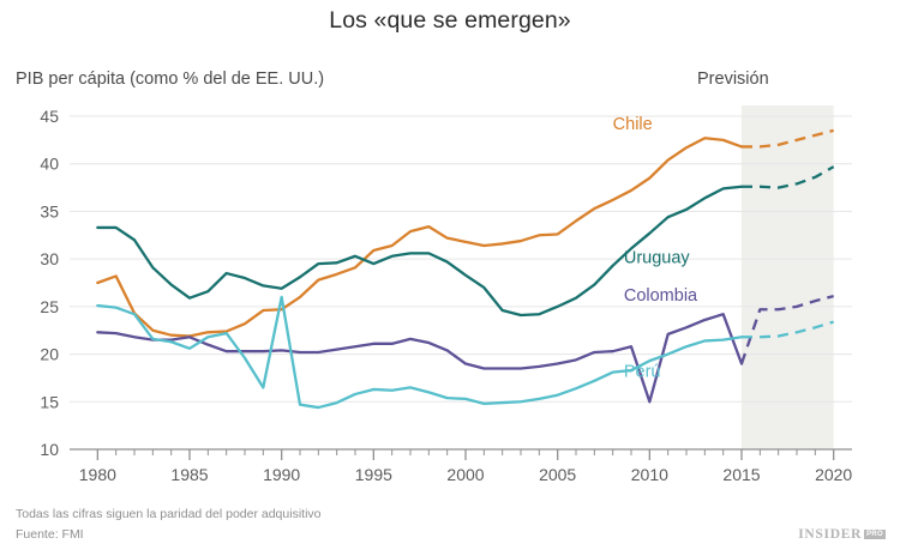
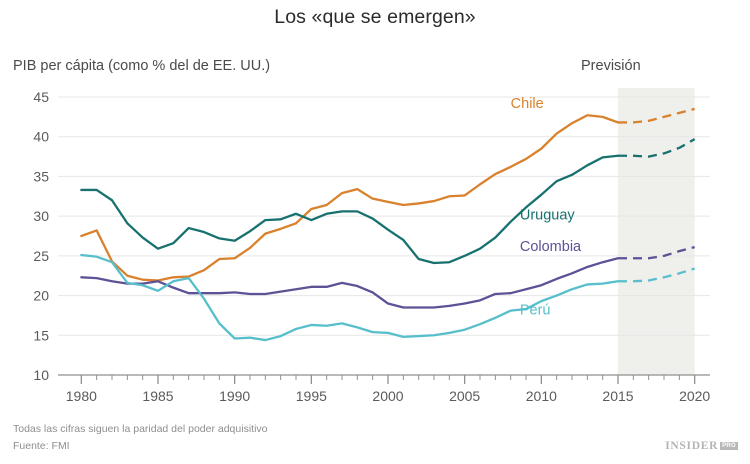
Perú/1990: 26 -> 15
Colombia/2010: 15 -> 21
Colombia/2015: 19 -> 25
